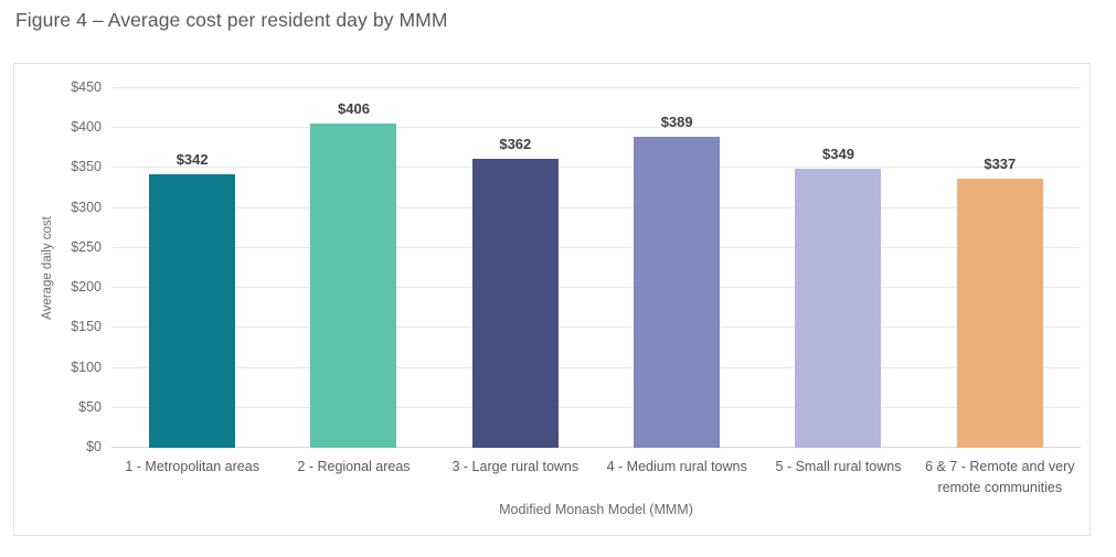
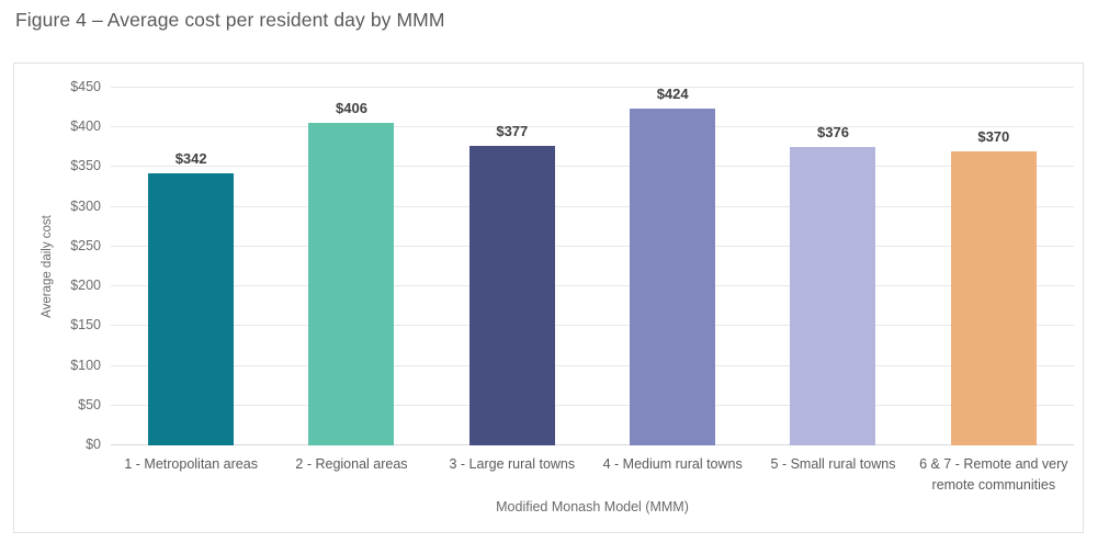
3 - Large rural towns: $362 -> $377
4 - Medium rural towns: $389 -> $424
5 - Small rural towns: $349 -> $376
6 & 7 - Remote and very remote communities: $337 -> $370
